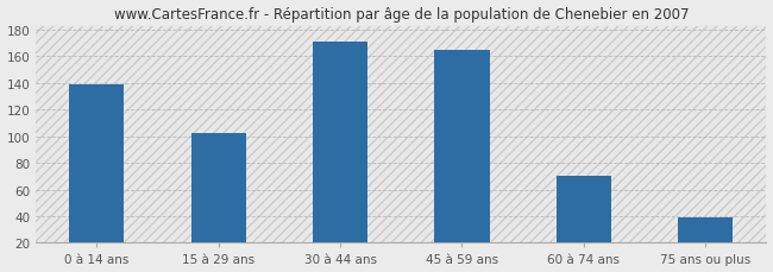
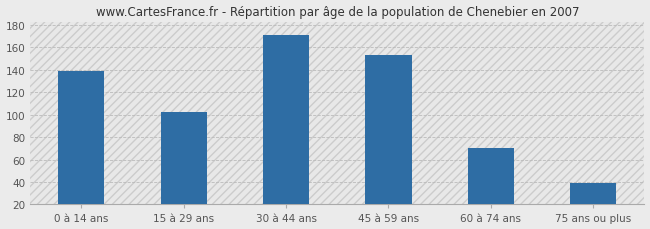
45 à 59 ans: 165 -> 153
